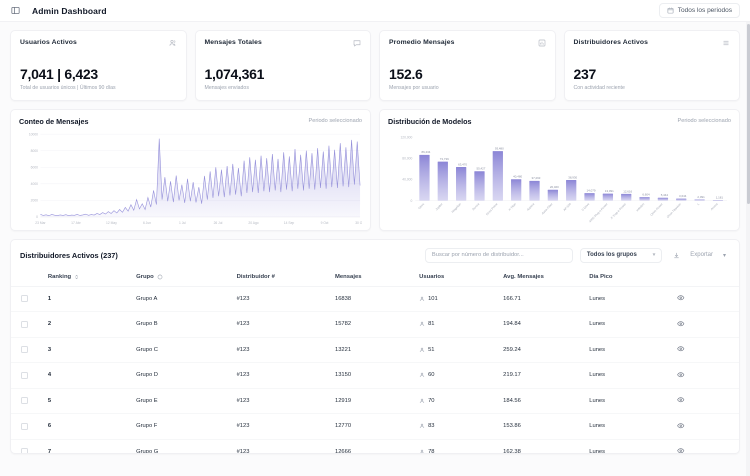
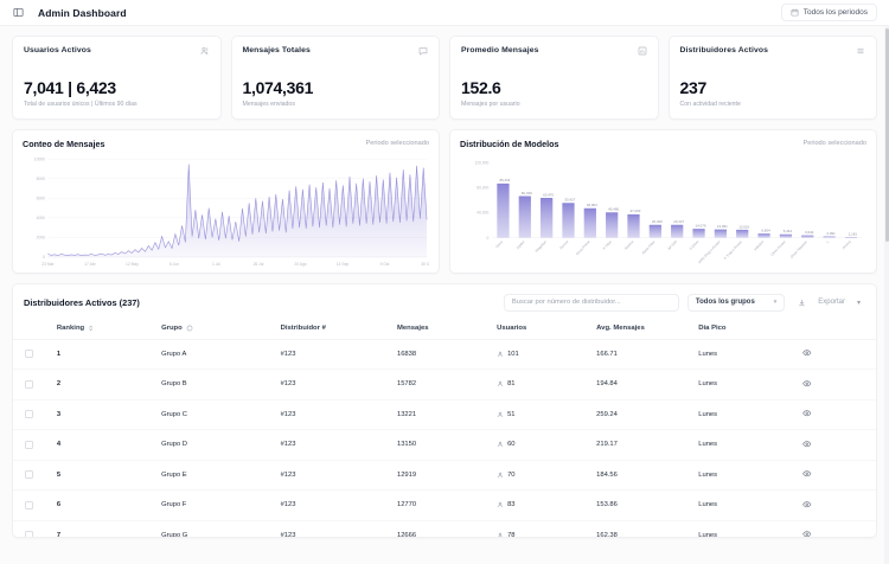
Distribución de Modelos/Jupiter: 73,739 -> 66,339
Distribución de Modelos/Nova Prime: 93,480 -> 46,903
Distribución de Modelos/AP 500: 38,930 -> 20,447
